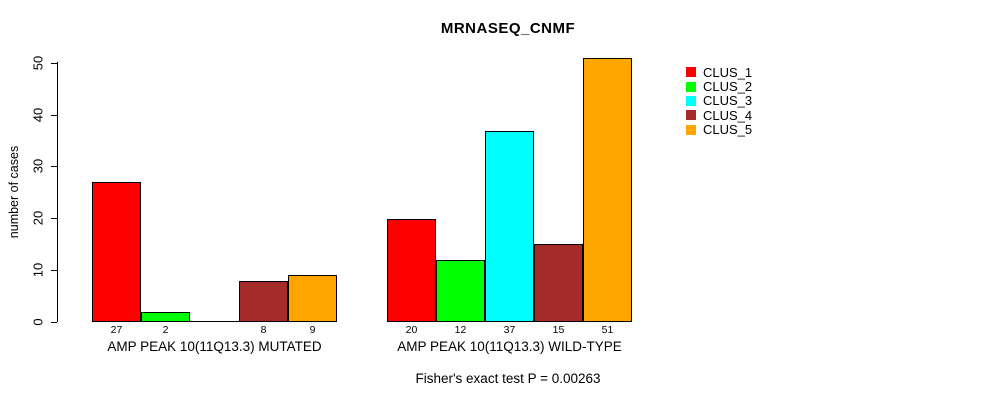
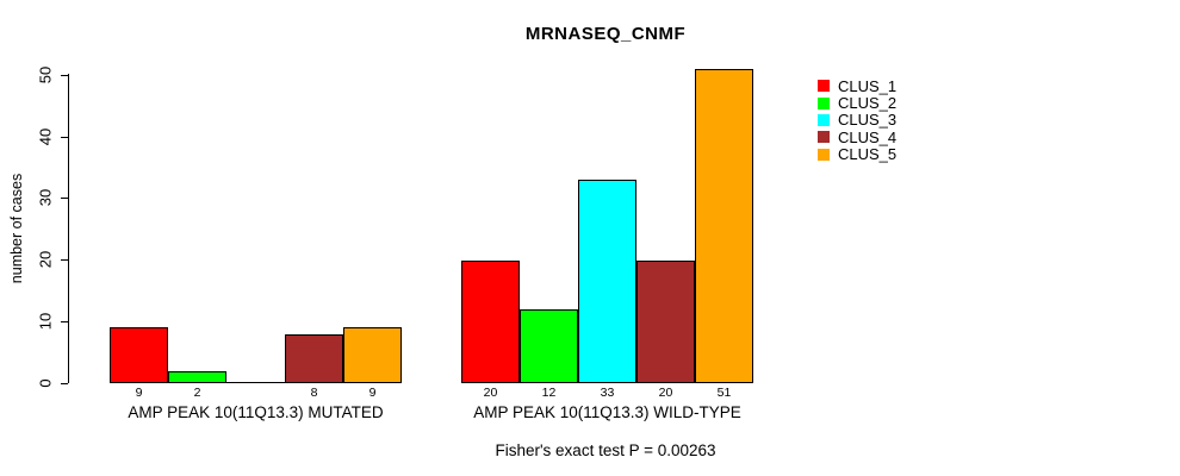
CLUS_1/AMP PEAK 10(11Q13.3) MUTATED: 27 -> 9
CLUS_3/AMP PEAK 10(11Q13.3) WILD-TYPE: 37 -> 33
CLUS_4/AMP PEAK 10(11Q13.3) WILD-TYPE: 15 -> 20
